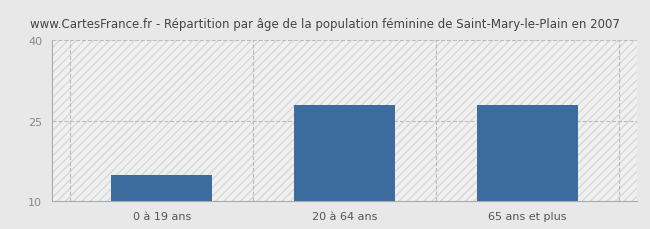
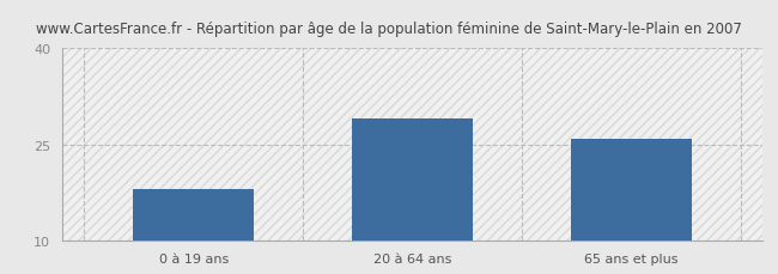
0 à 19 ans: 15 -> 18
20 à 64 ans: 28 -> 29
65 ans et plus: 28 -> 26
